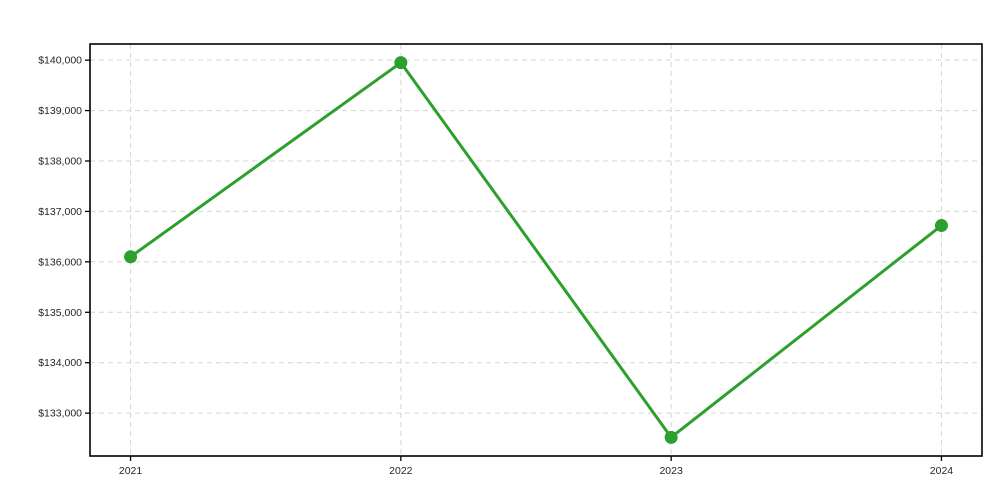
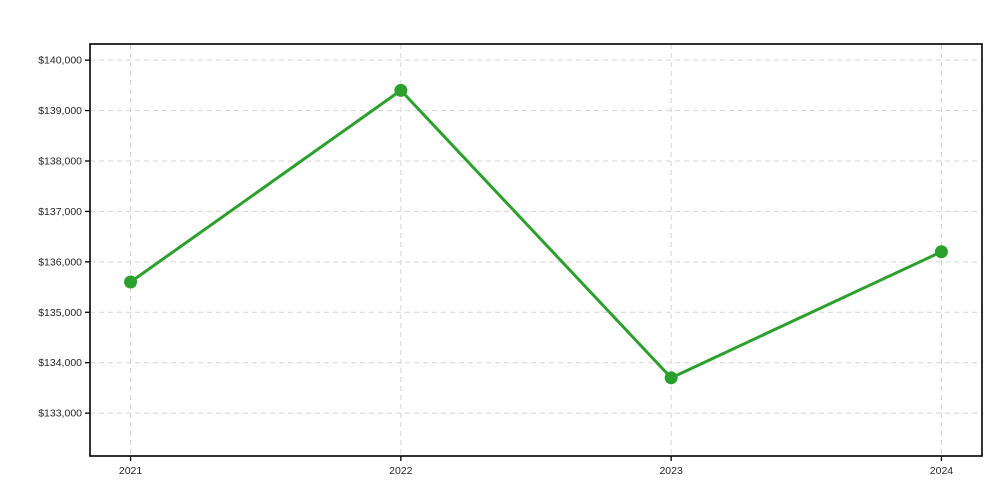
2021: $136100 -> $135600
2022: $140000 -> $139400
2023: $132500 -> $133700
2024: $136700 -> $136200
